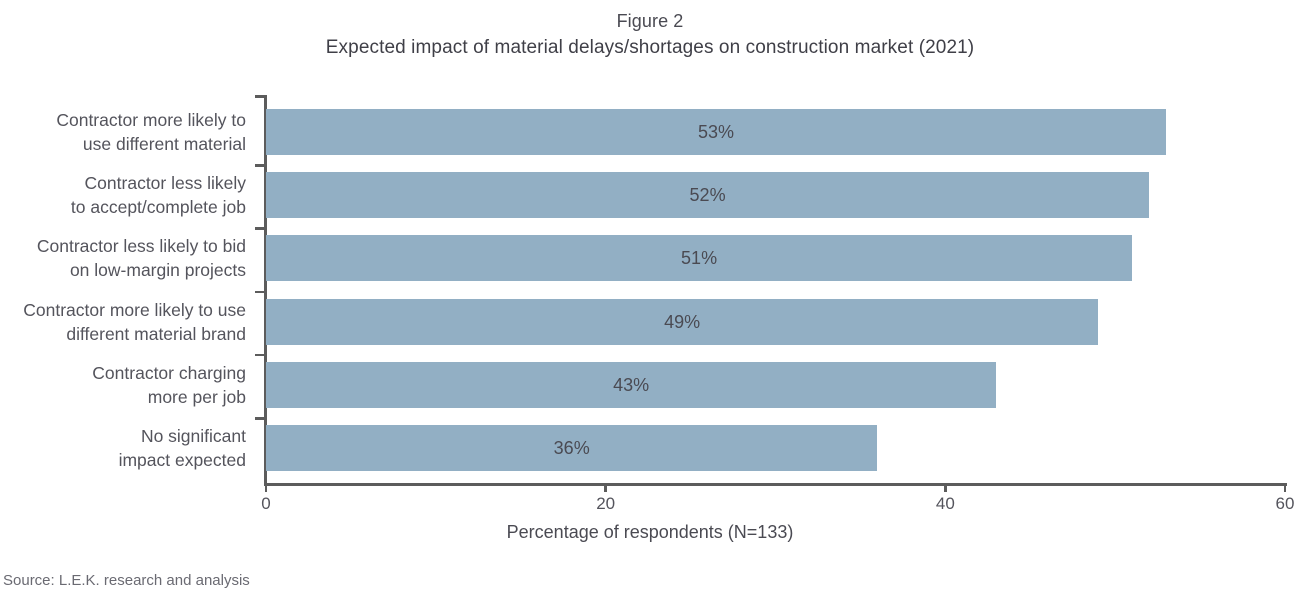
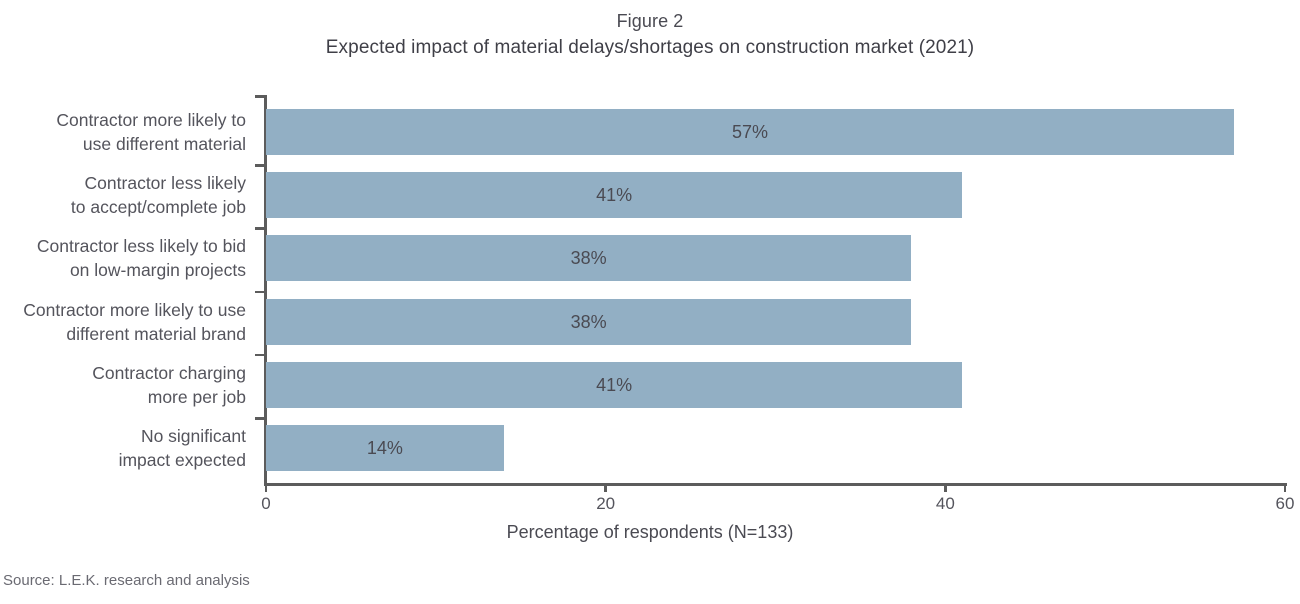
Contractor more likely to use different material: 53% -> 57%
Contractor less likely to accept/complete job: 52% -> 41%
Contractor less likely to bid on low-margin projects: 51% -> 38%
Contractor more likely to use different material brand: 49% -> 38%
Contractor charging more per job: 43% -> 41%
No significant impact expected: 36% -> 14%
